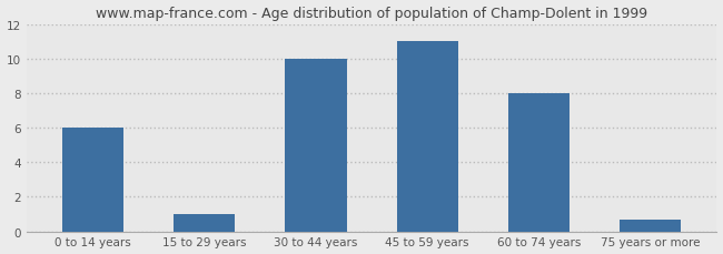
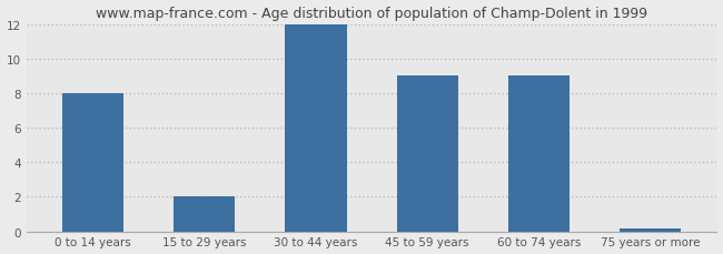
0 to 14 years: 6.0 -> 8.0
15 to 29 years: 1.0 -> 2.0
30 to 44 years: 10.0 -> 12.0
45 to 59 years: 11.0 -> 9.0
60 to 74 years: 8.0 -> 9.0
75 years or more: 0.7 -> 0.1
